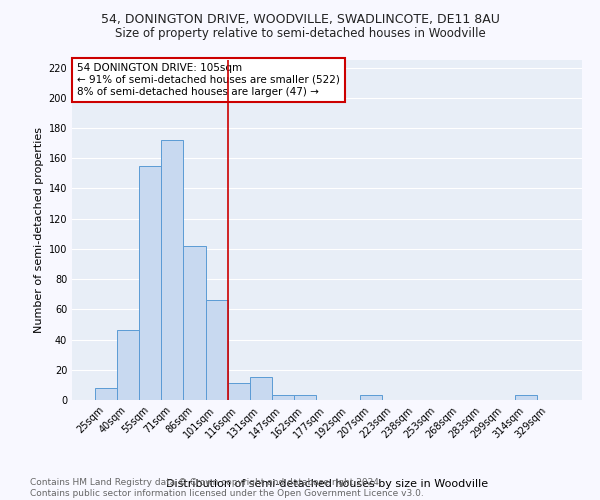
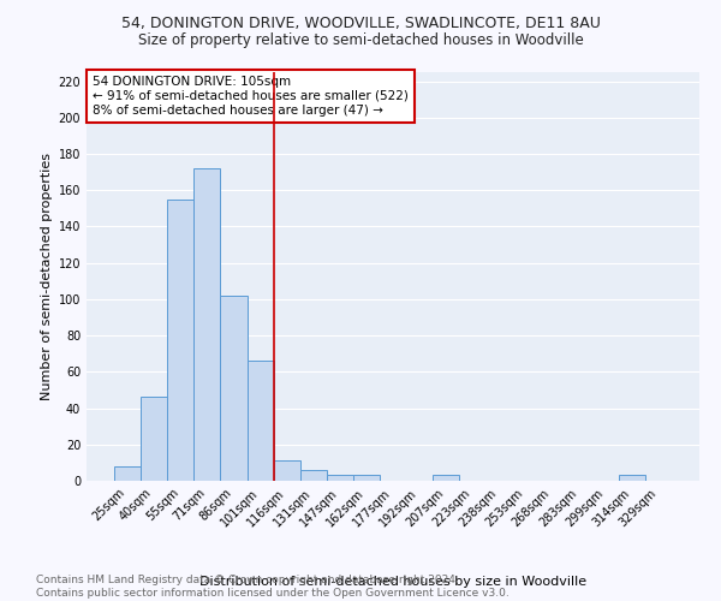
131sqm: 15 -> 6
